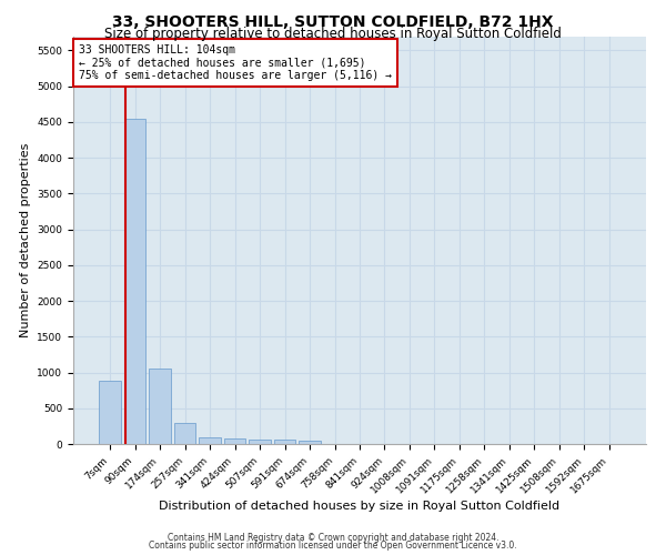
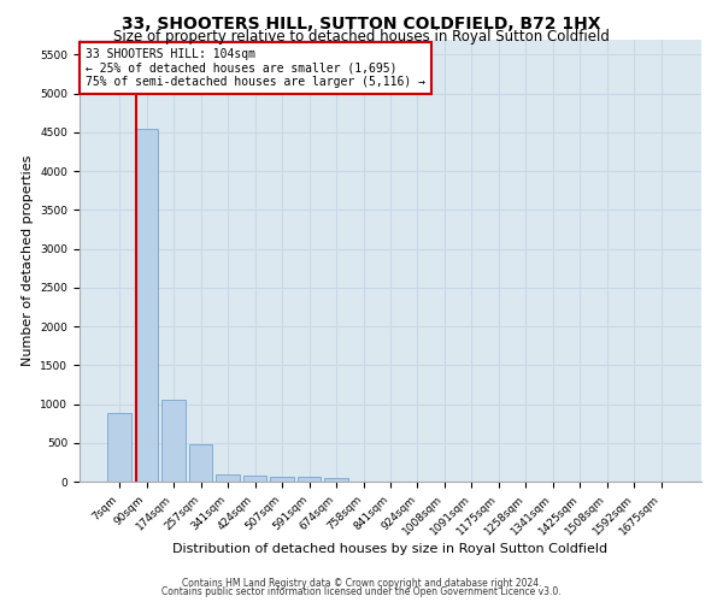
257sqm: 300 -> 480
